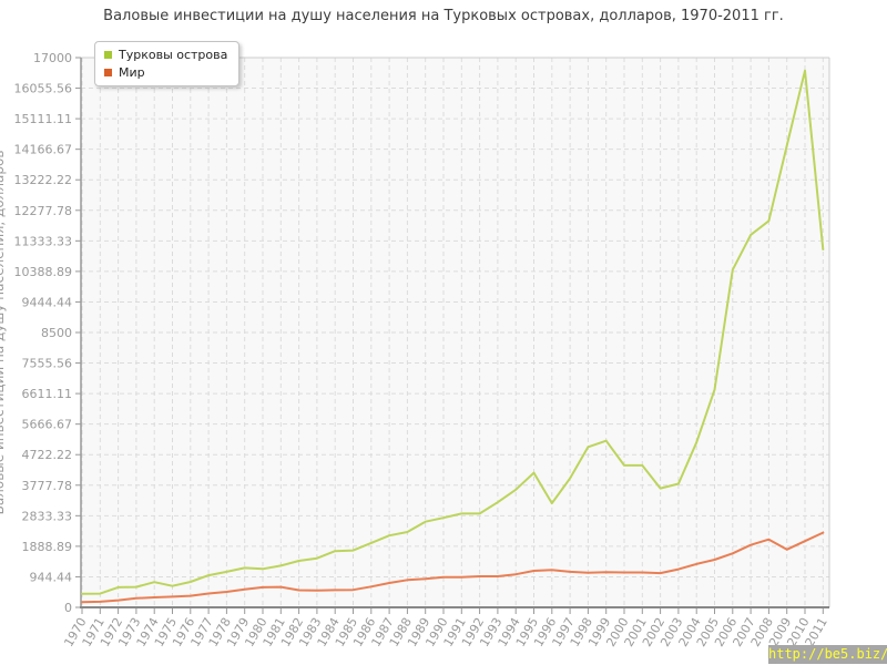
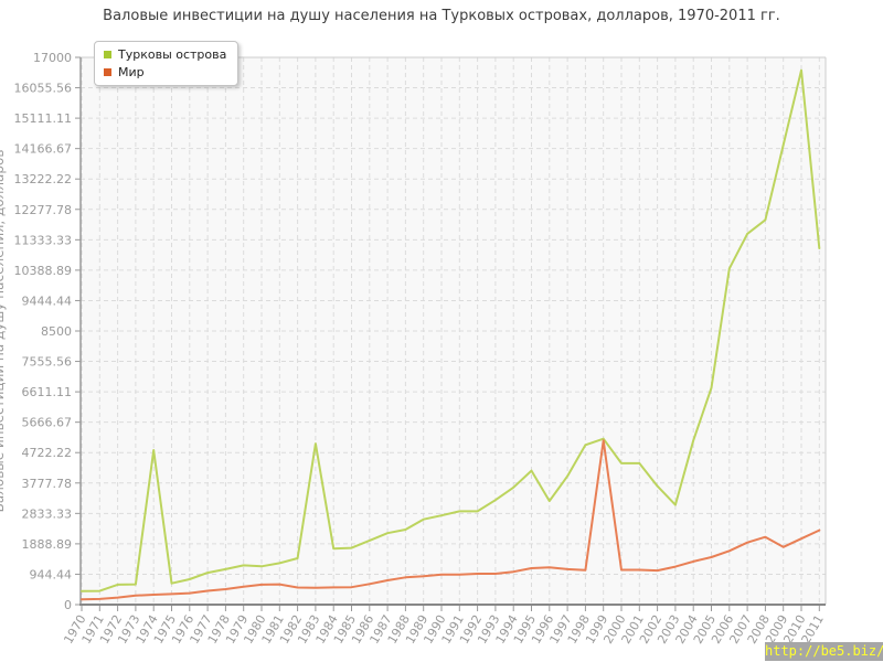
Турковы острова/1974: 800 -> 4800
Турковы острова/1983: 1500 -> 5000
Мир/1999: 1100 -> 5100
Турковы острова/2003: 3800 -> 3100
